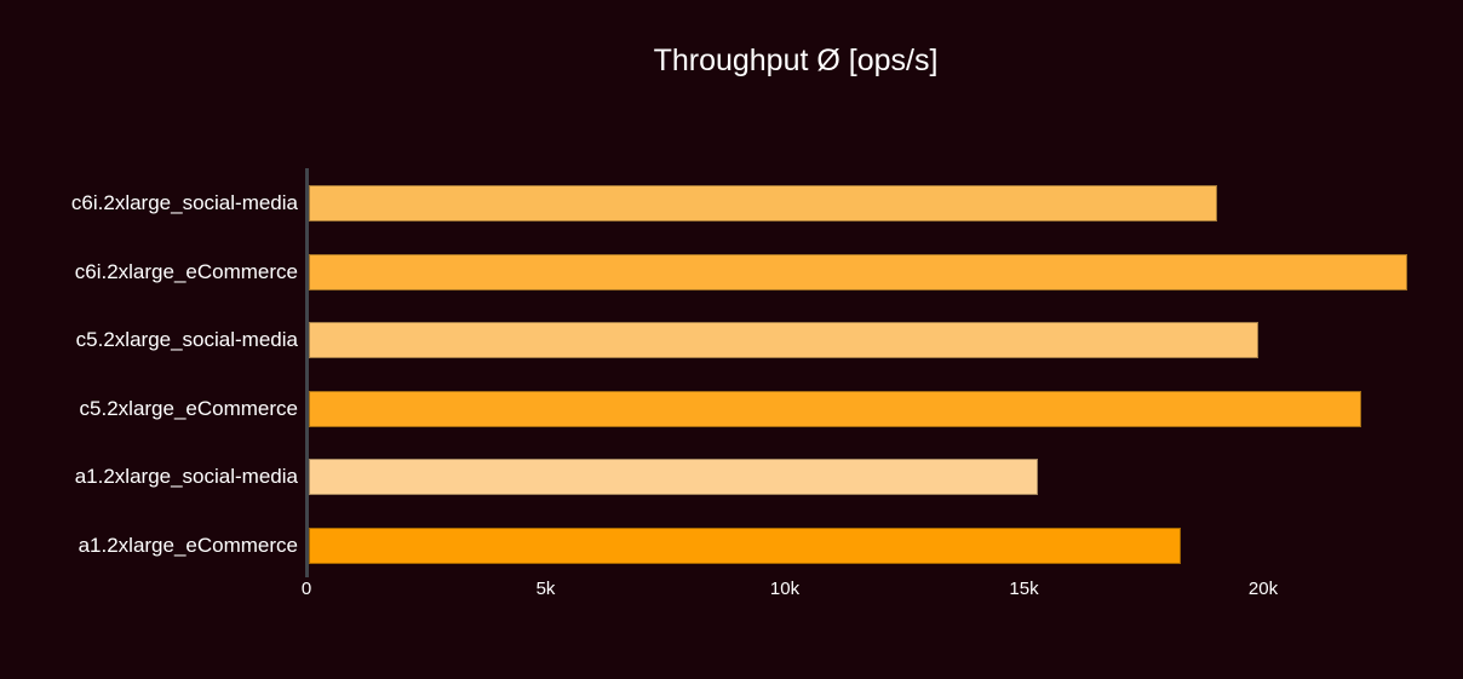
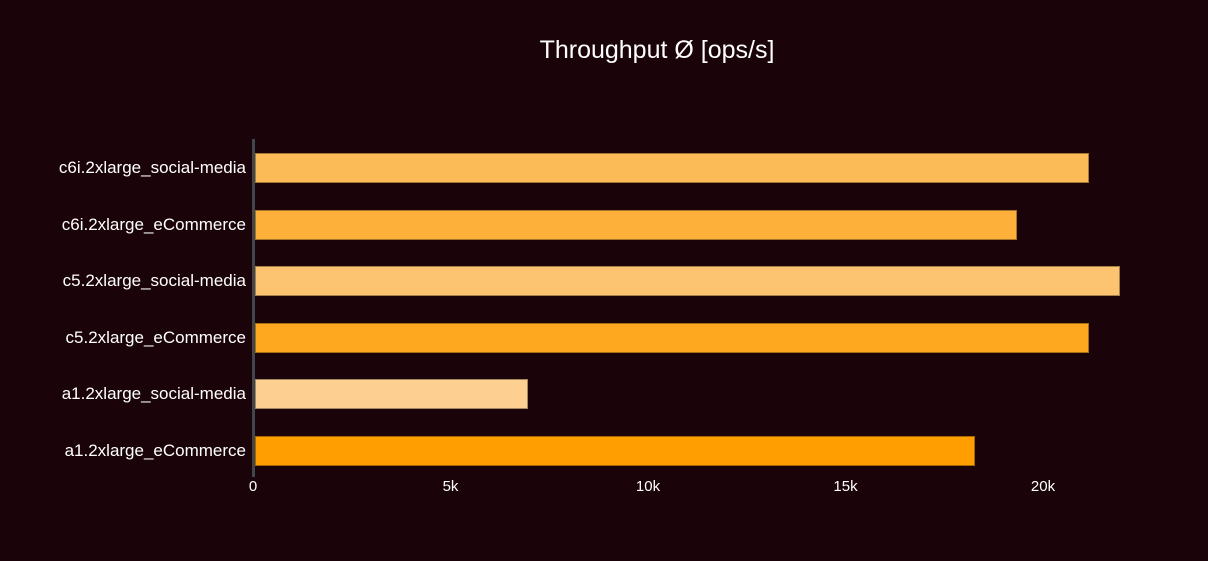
c6i.2xlarge_social-media: 19.0k -> 21.1k
c6i.2xlarge_eCommerce: 23.0k -> 19.3k
c5.2xlarge_social-media: 19.8k -> 21.9k
c5.2xlarge_eCommerce: 22.0k -> 21.1k
a1.2xlarge_social-media: 15.2k -> 6.9k
